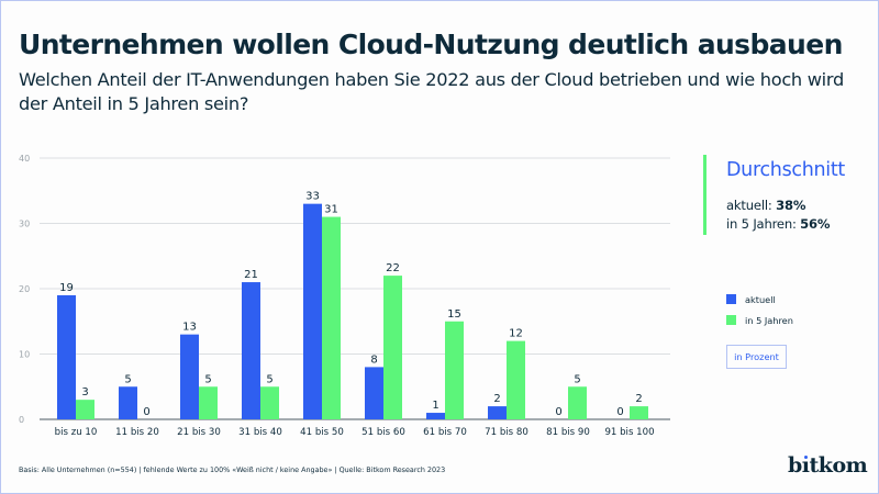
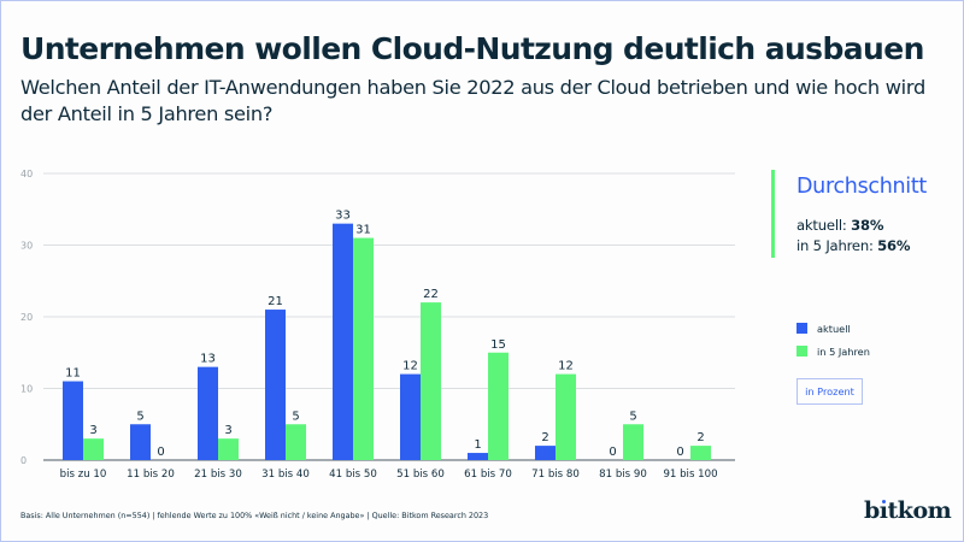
aktuell/bis zu 10: 19 -> 11
in 5 Jahren/21 bis 30: 5 -> 3
aktuell/51 bis 60: 8 -> 12
